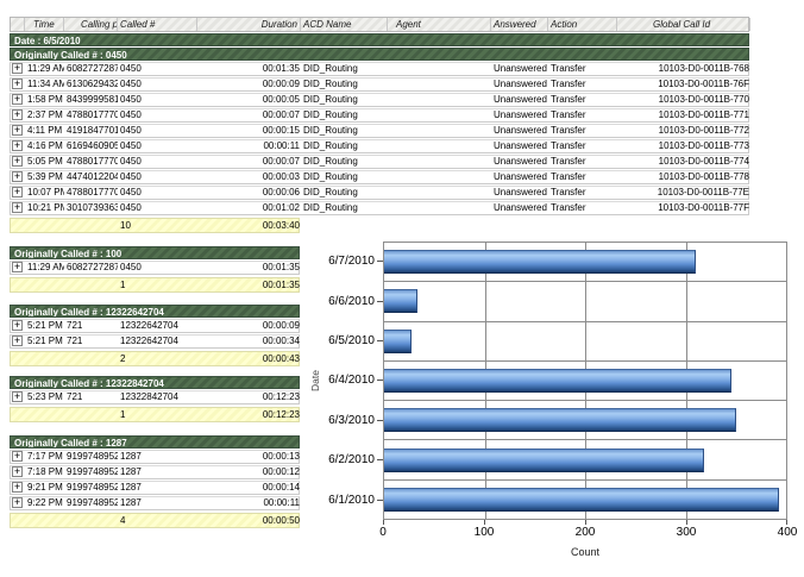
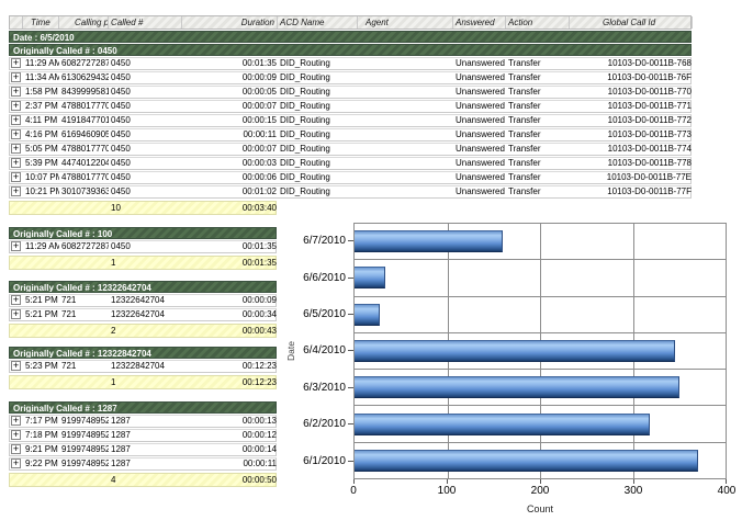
6/7/2010: 310 -> 160
6/1/2010: 390 -> 370
